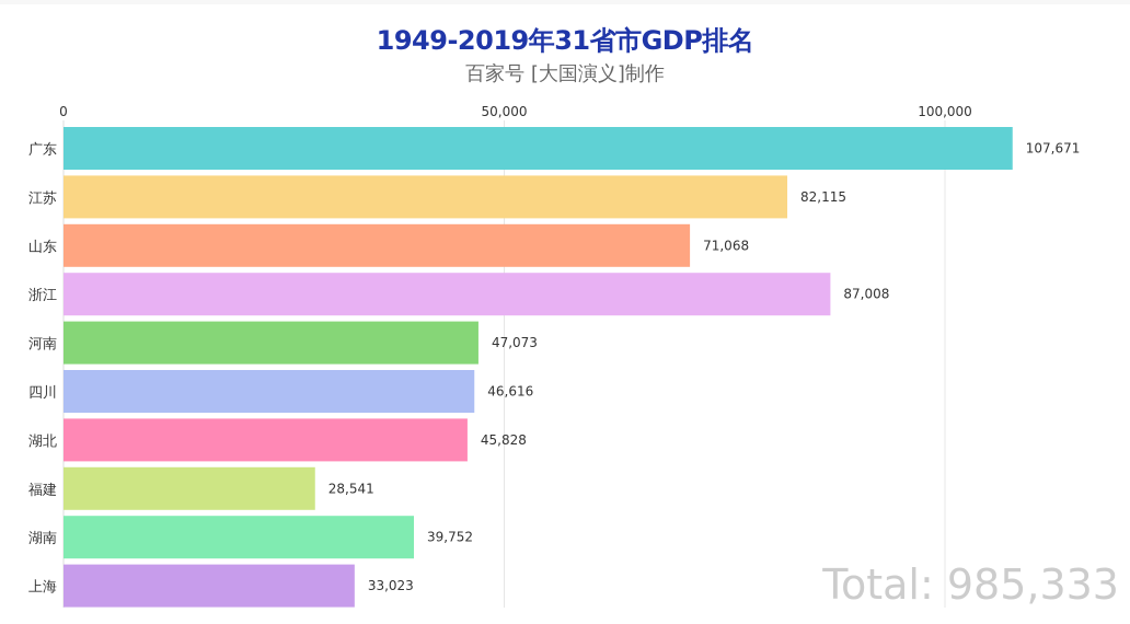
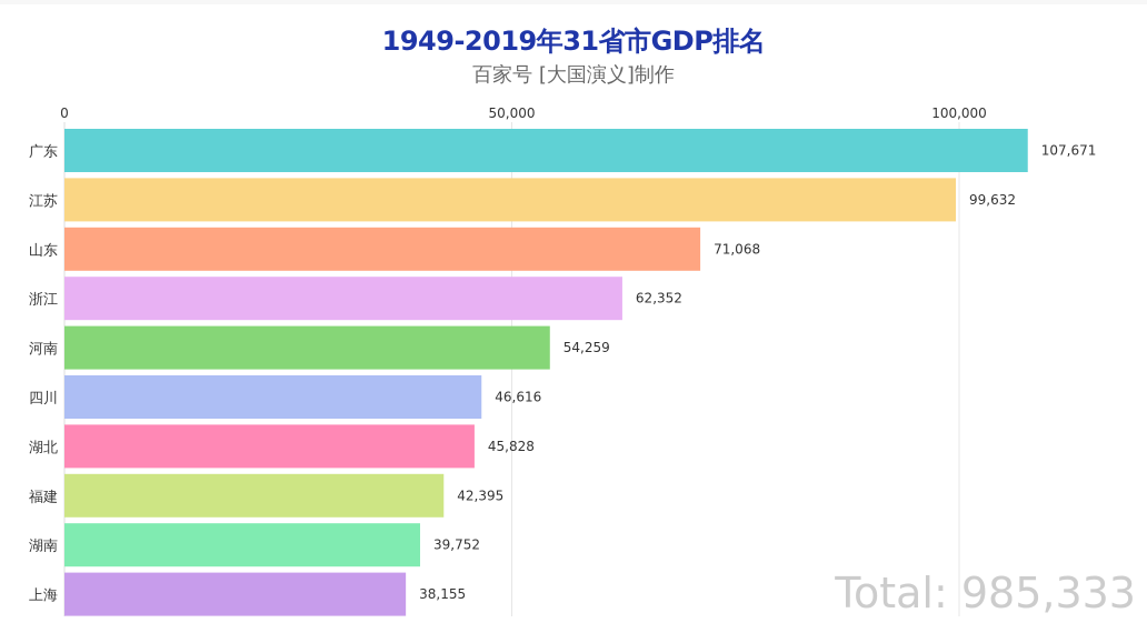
江苏: 82,115 -> 99,632
浙江: 87,008 -> 62,352
河南: 47,073 -> 54,259
福建: 28,541 -> 42,395
上海: 33,023 -> 38,155
